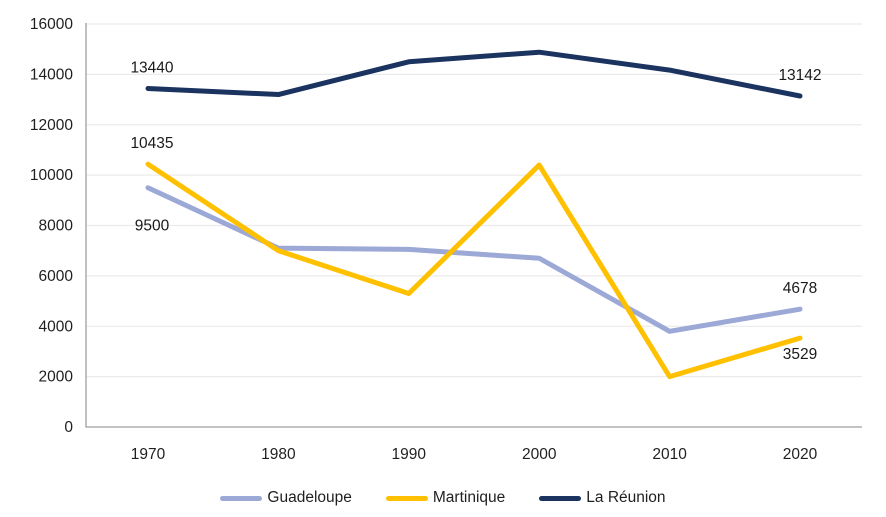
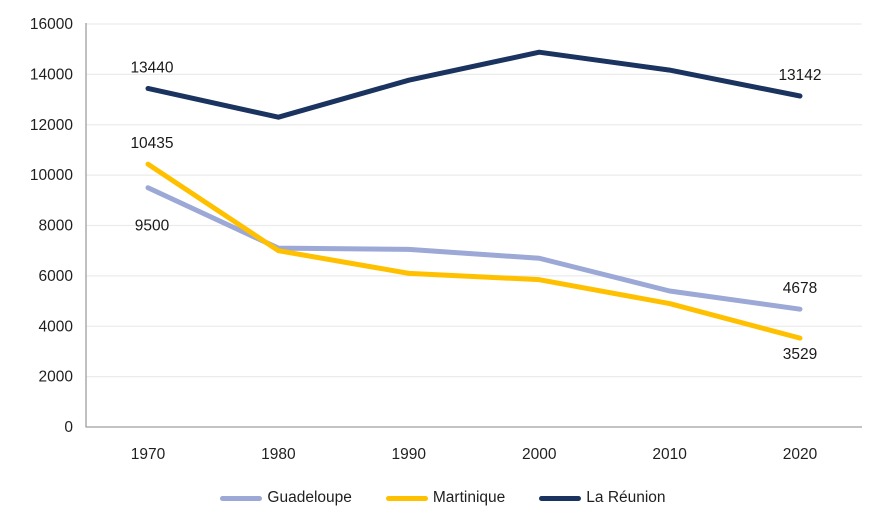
La Réunion/1980: 13200 -> 12300
Martinique/1990: 5300 -> 6100
La Réunion/1990: 14500 -> 13800
Martinique/2000: 10400 -> 5800
Guadeloupe/2010: 3800 -> 5400
Martinique/2010: 2000 -> 4900
